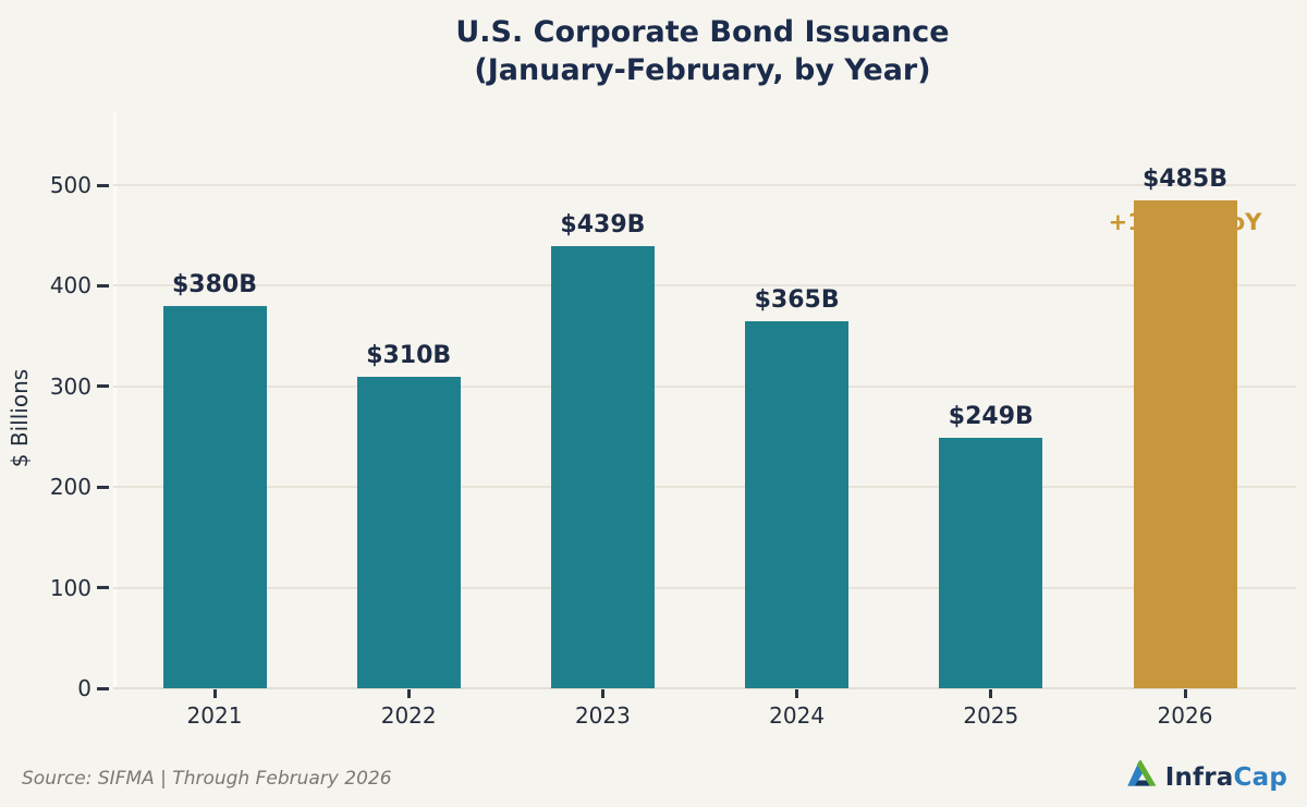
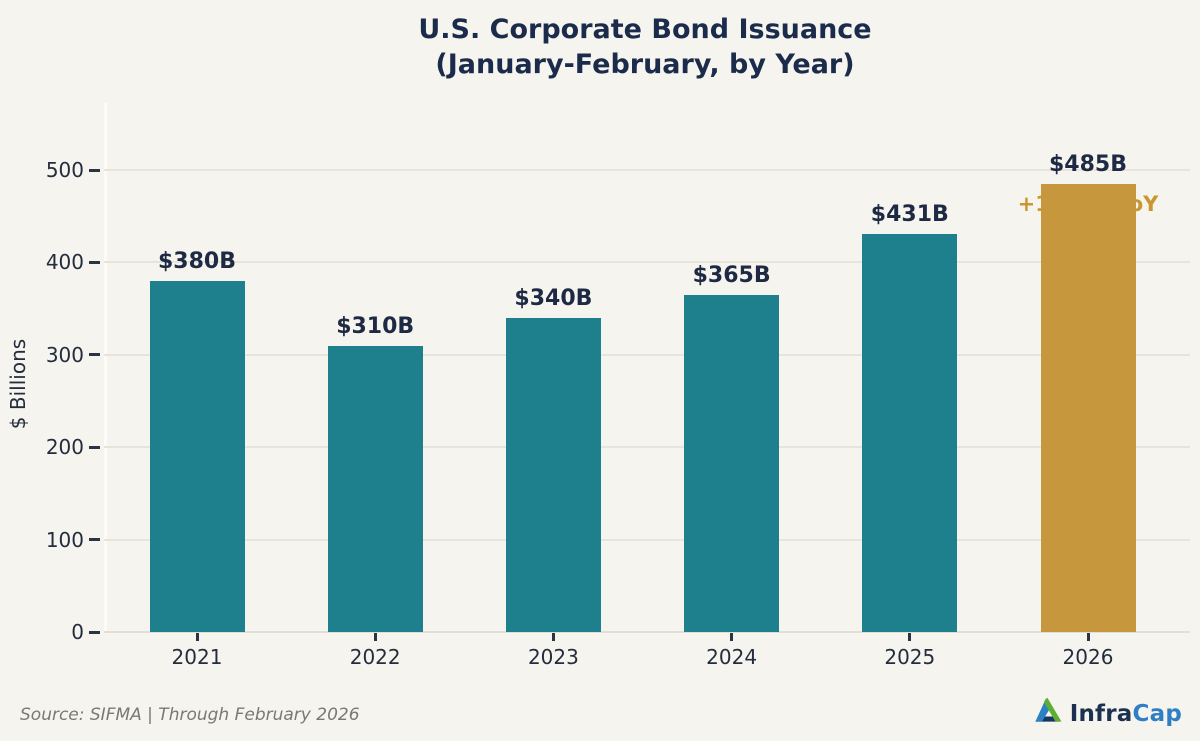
2023: $439B -> $340B
2025: $249B -> $431B
